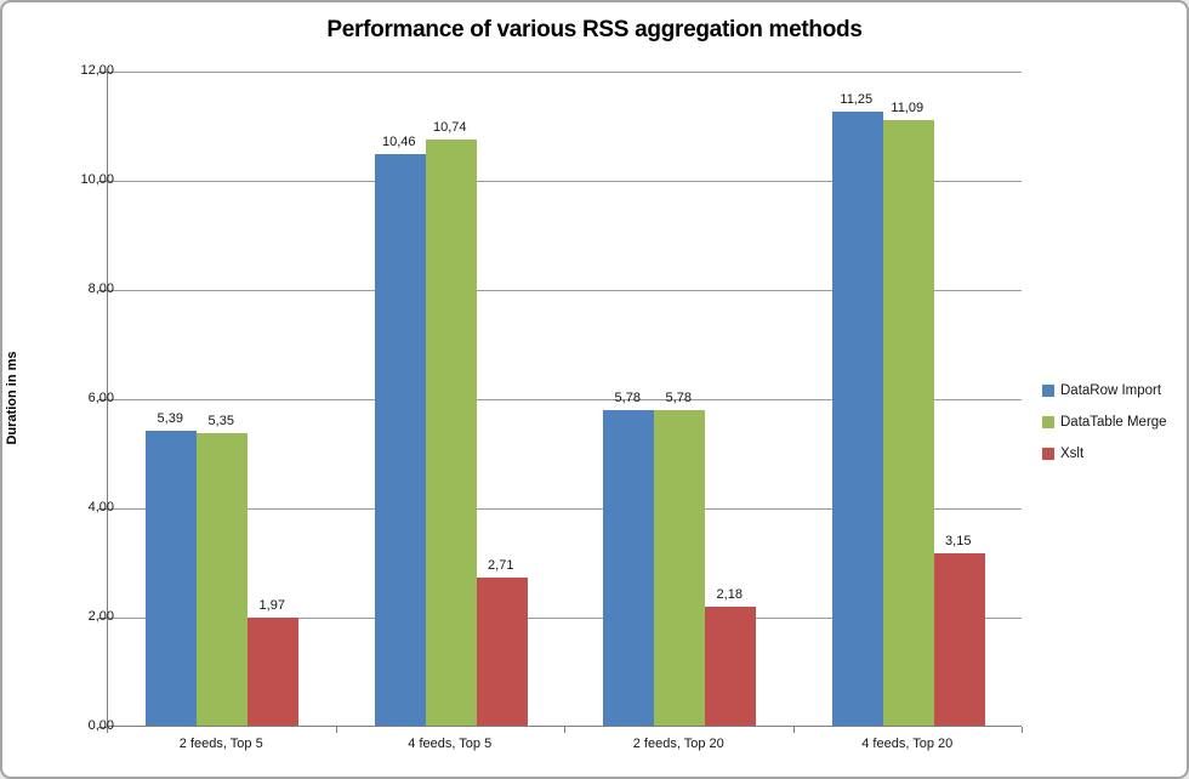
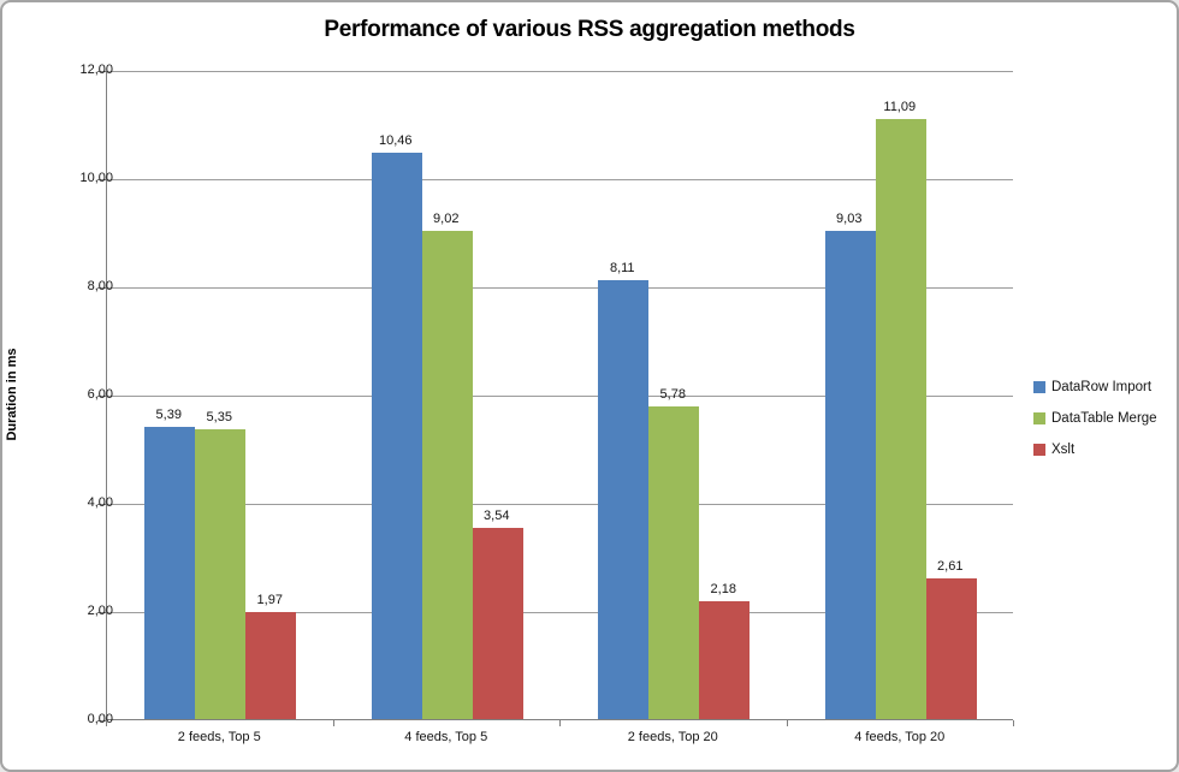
DataTable Merge/4 feeds, Top 5: 10,74 -> 9,02
Xslt/4 feeds, Top 5: 2,71 -> 3,54
DataRow Import/2 feeds, Top 20: 5,78 -> 8,11
DataRow Import/4 feeds, Top 20: 11,25 -> 9,03
Xslt/4 feeds, Top 20: 3,15 -> 2,61
